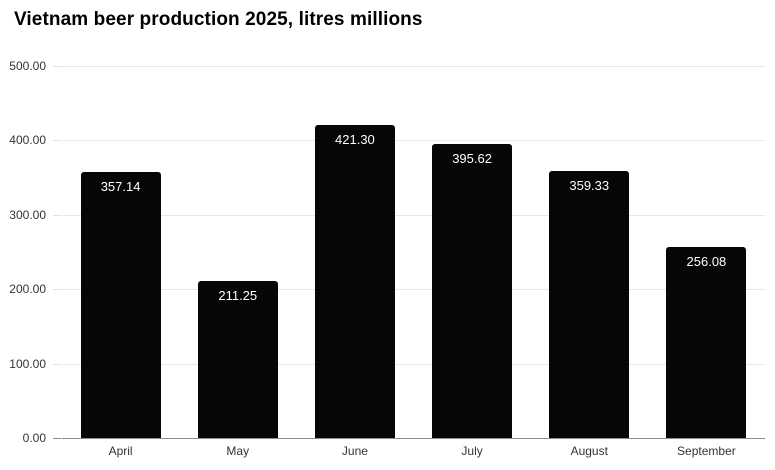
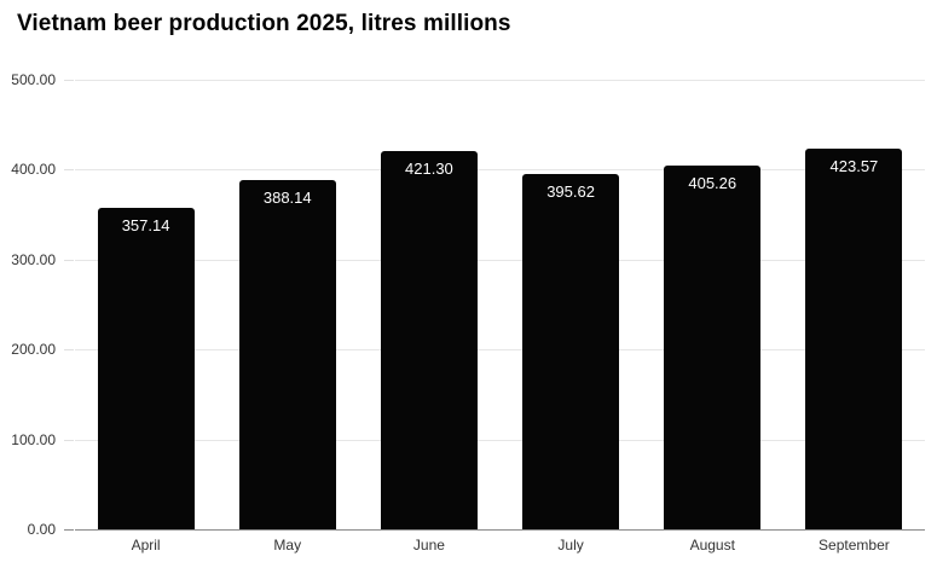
May: 211.25 -> 388.14
August: 359.33 -> 405.26
September: 256.08 -> 423.57
